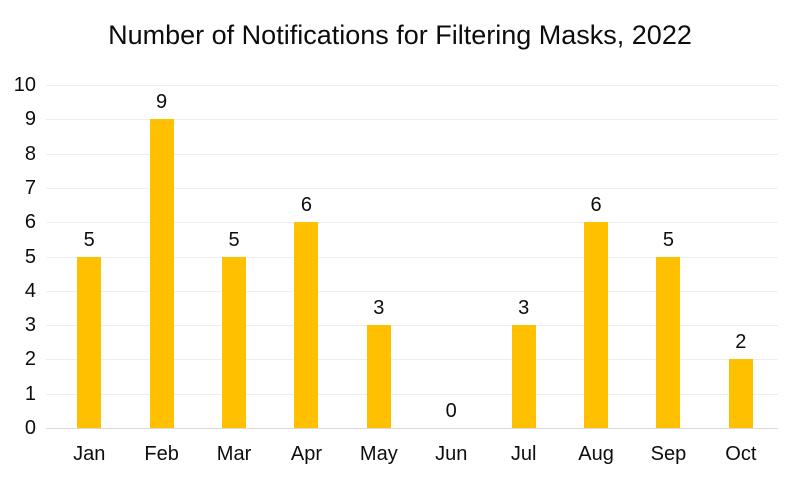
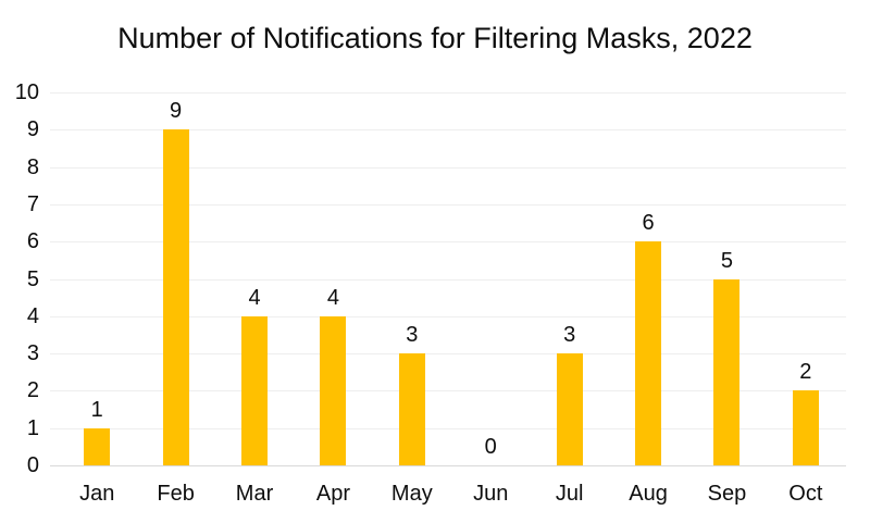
Jan: 5 -> 1
Mar: 5 -> 4
Apr: 6 -> 4
